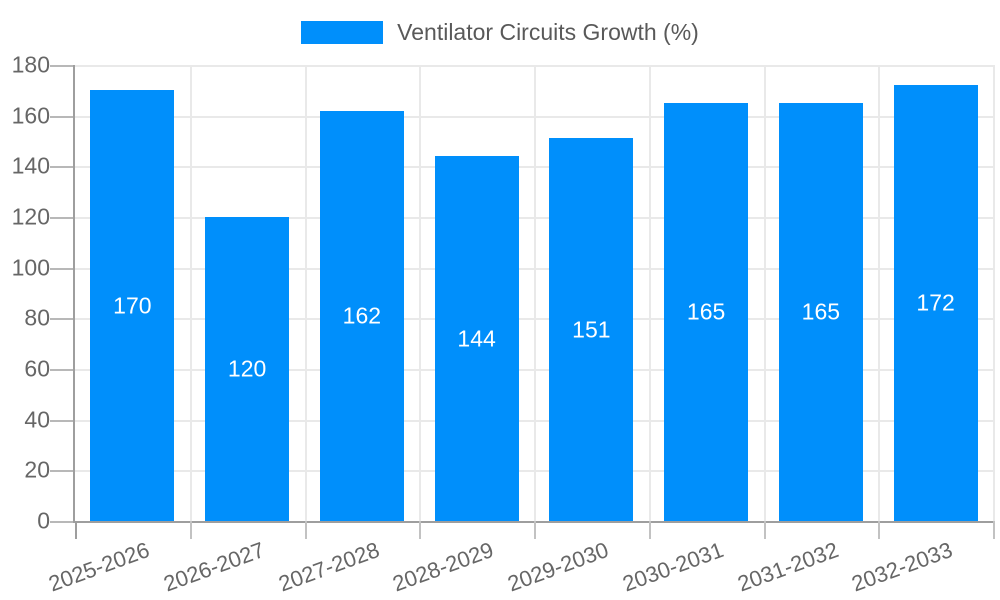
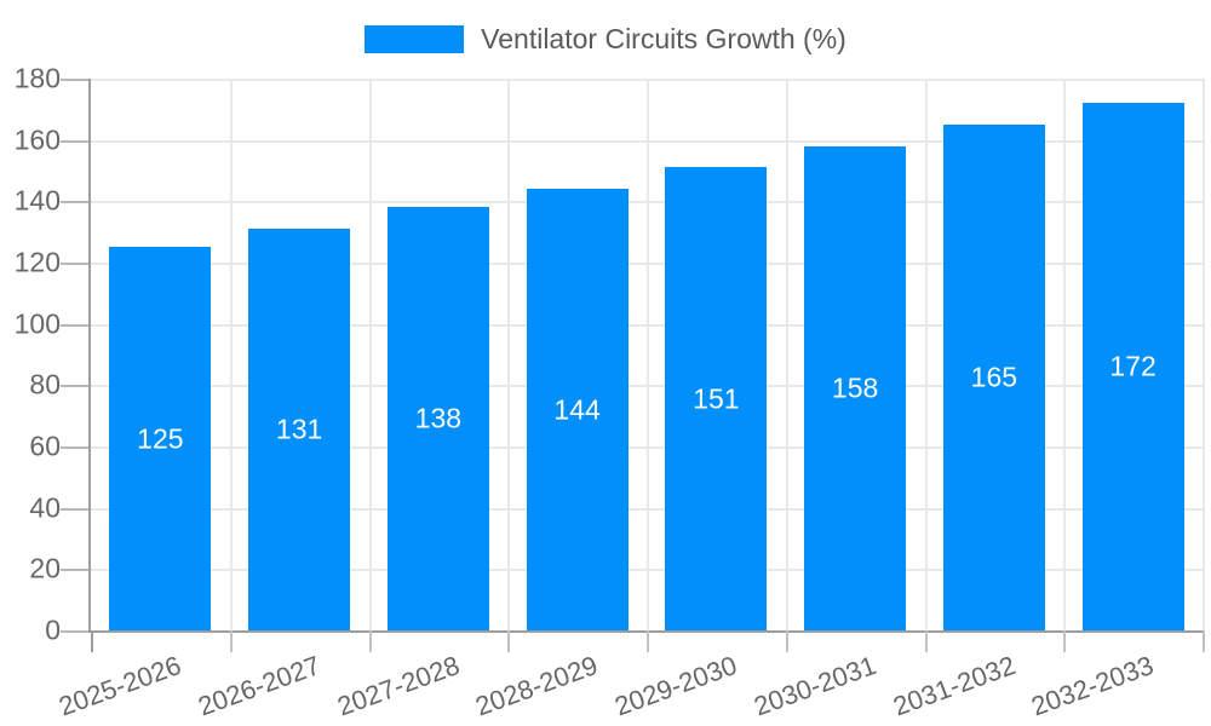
2025-2026: 170 -> 125
2026-2027: 120 -> 131
2027-2028: 162 -> 138
2030-2031: 165 -> 158
